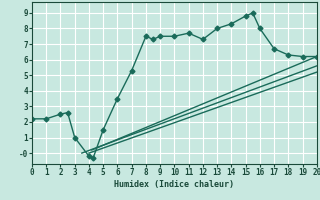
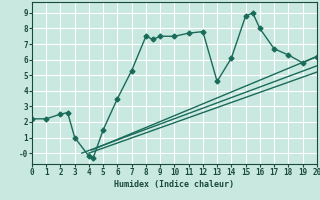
12: 7.3 -> 7.8
13: 8.0 -> 4.6
14: 8.3 -> 6.1
19: 6.2 -> 5.8
